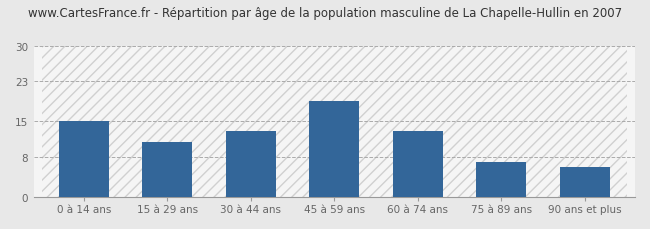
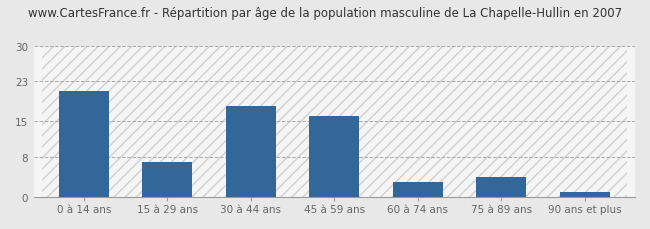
0 à 14 ans: 15 -> 21
15 à 29 ans: 11 -> 7
30 à 44 ans: 13 -> 18
45 à 59 ans: 19 -> 16
60 à 74 ans: 13 -> 3
75 à 89 ans: 7 -> 4
90 ans et plus: 6 -> 1
